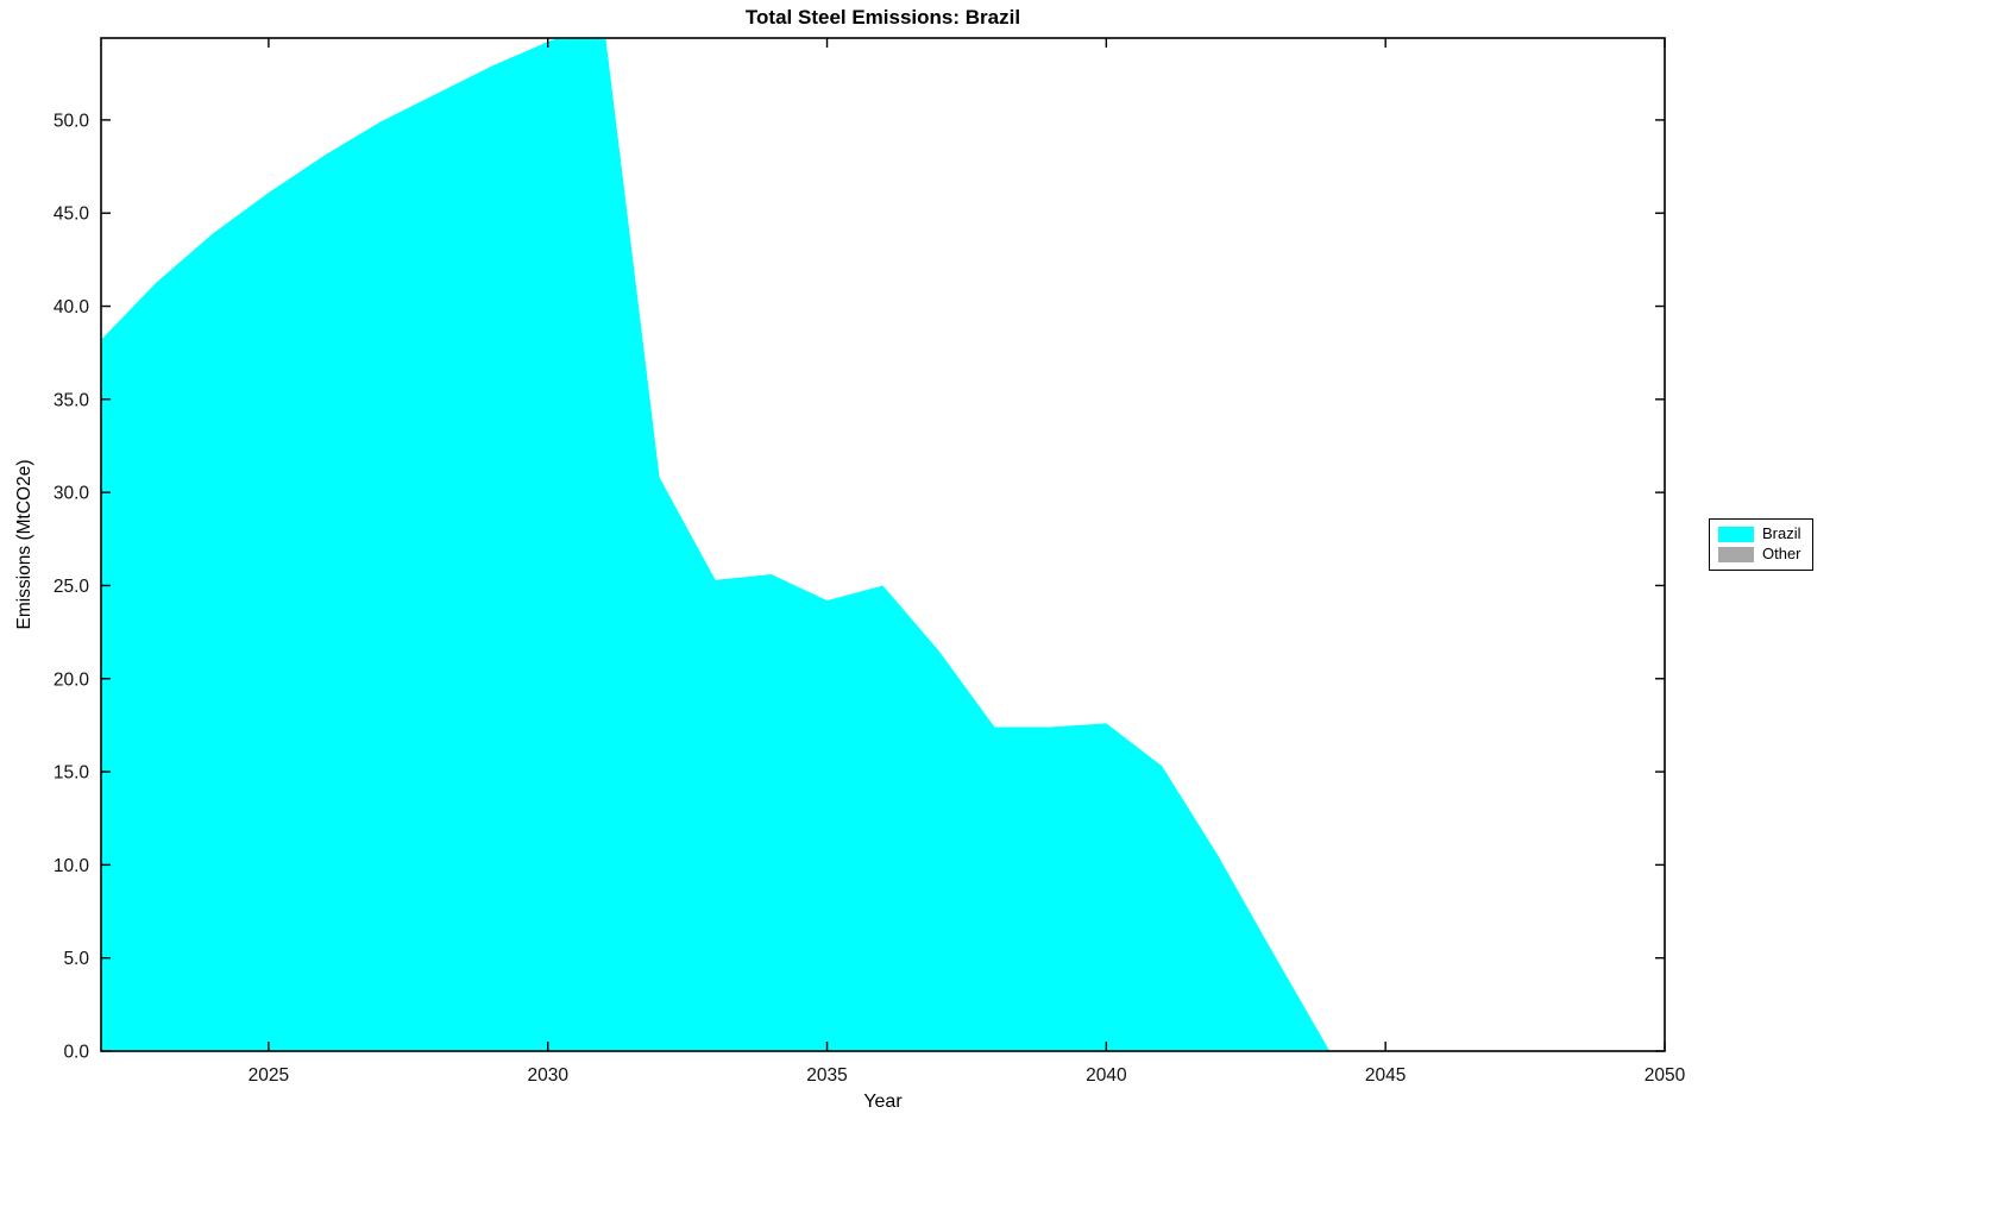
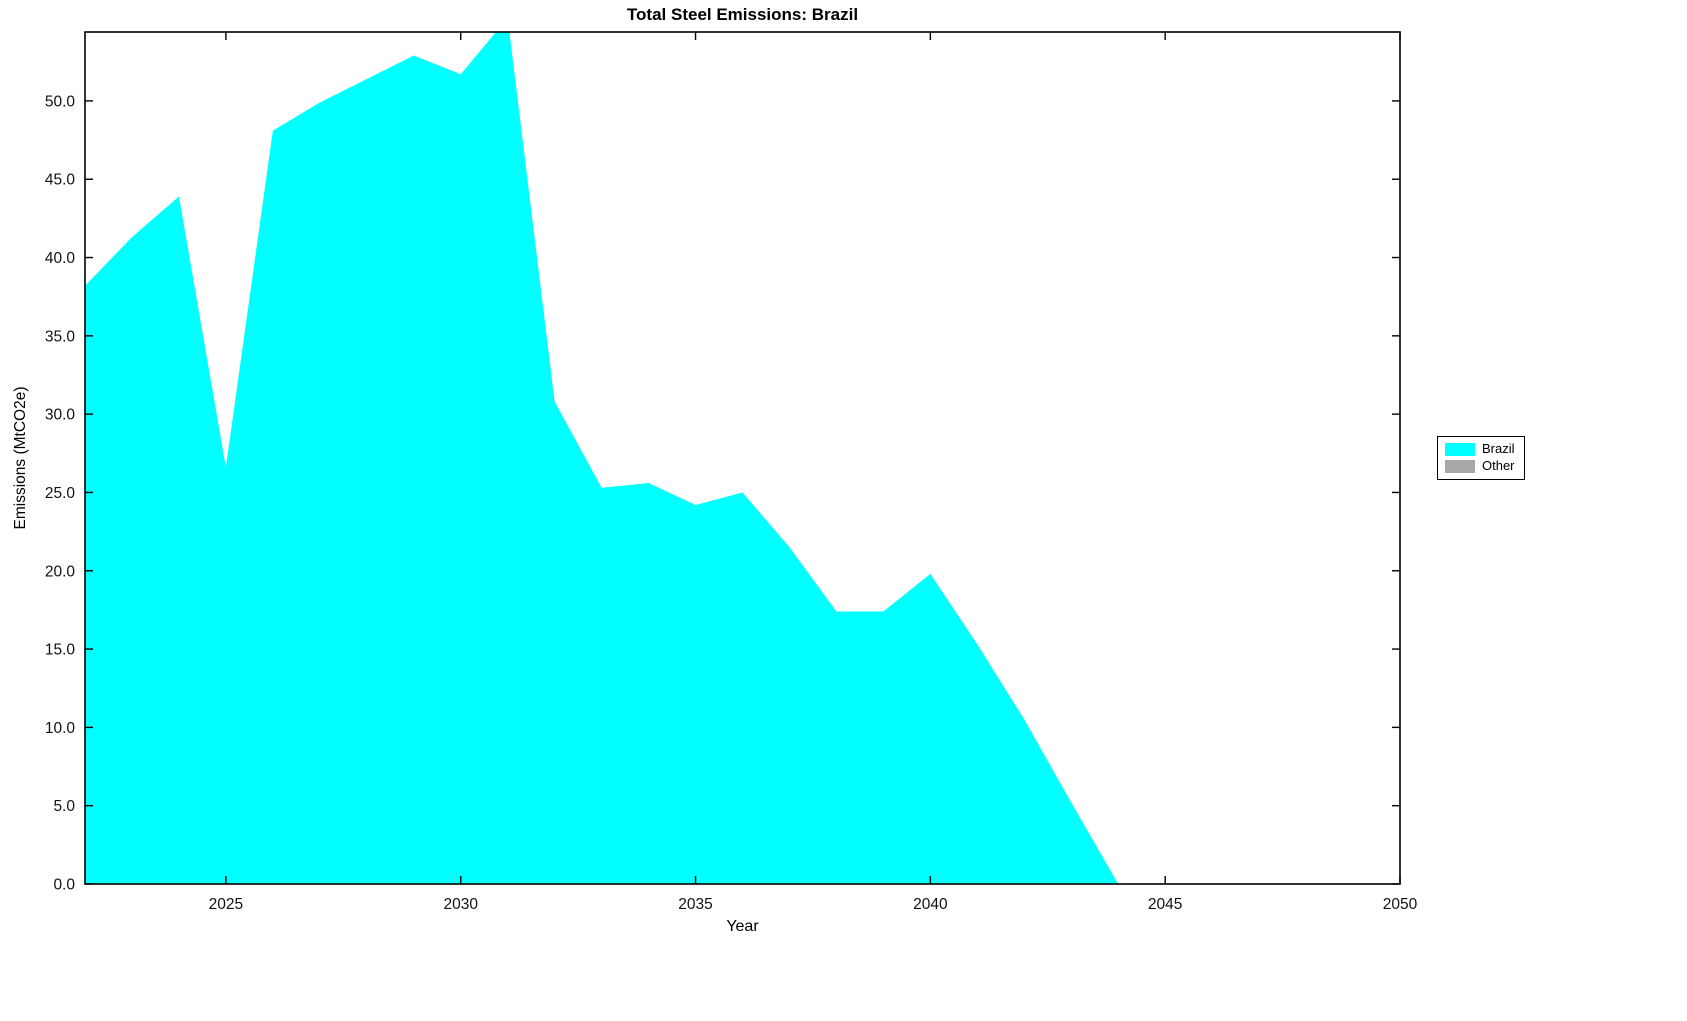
2025: 46.1 -> 26.6
2030: 54.2 -> 51.7
2040: 17.6 -> 19.8
